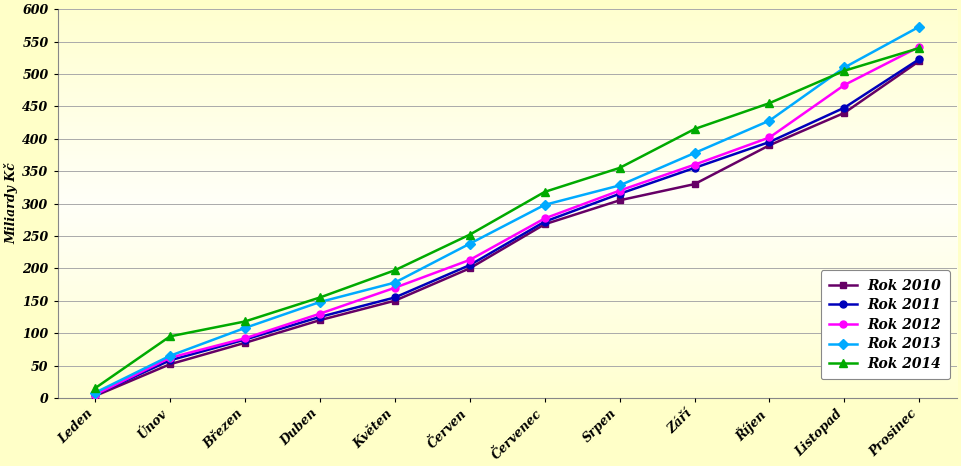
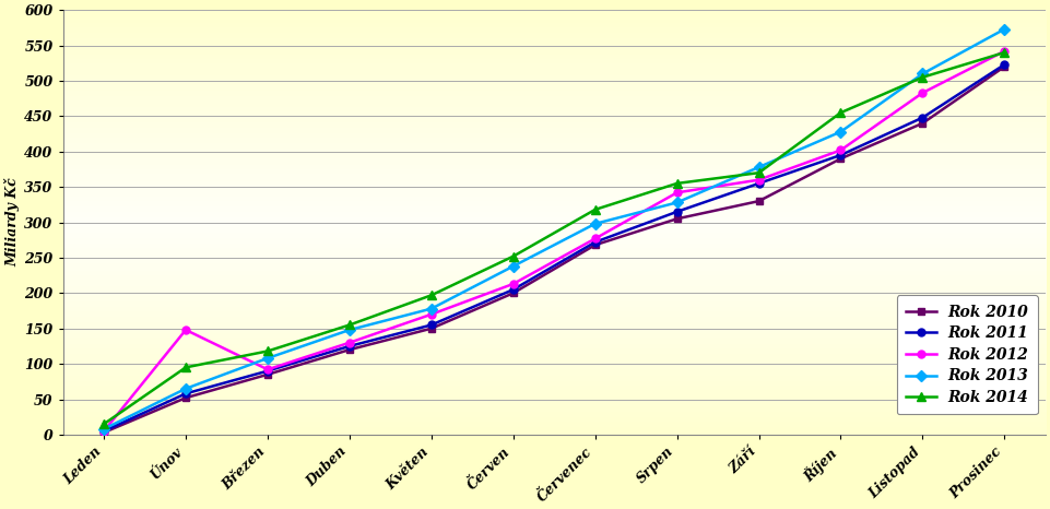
Rok 2012/Únov: 62 -> 148
Rok 2012/Srpen: 320 -> 342
Rok 2014/Září: 415 -> 370
